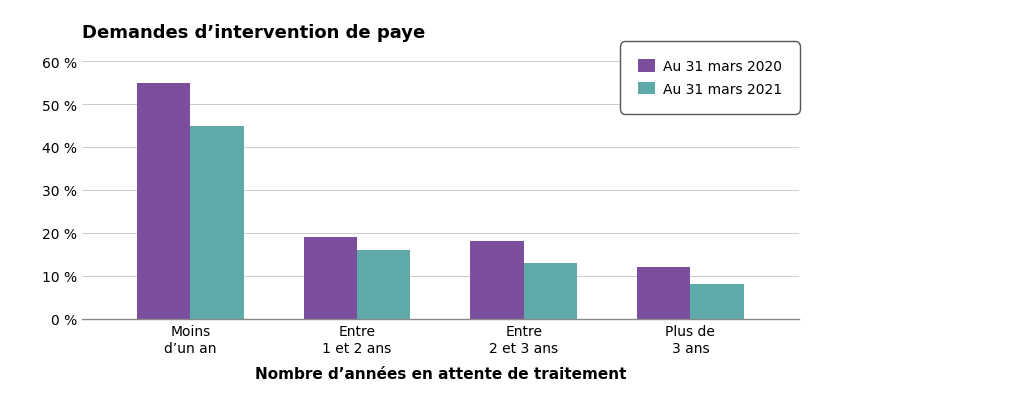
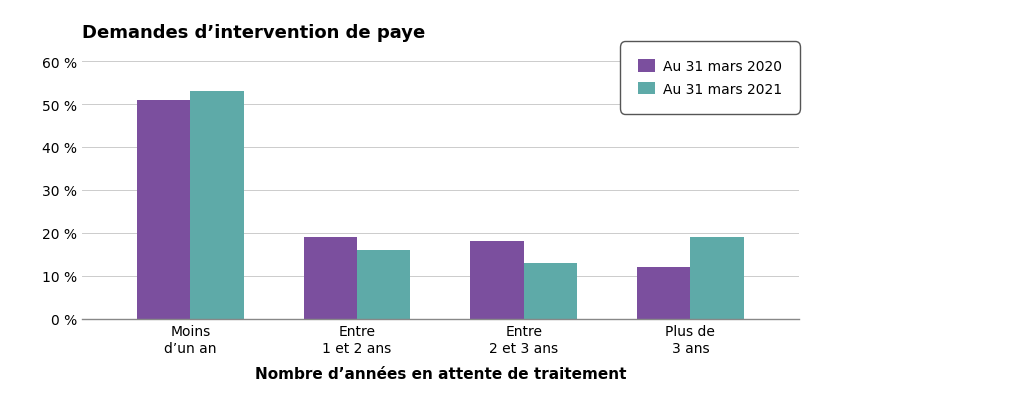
Au 31 mars 2020/Moins d’un an: 55 % -> 51 %
Au 31 mars 2021/Moins d’un an: 45 % -> 53 %
Au 31 mars 2021/Plus de 3 ans: 8 % -> 19 %
